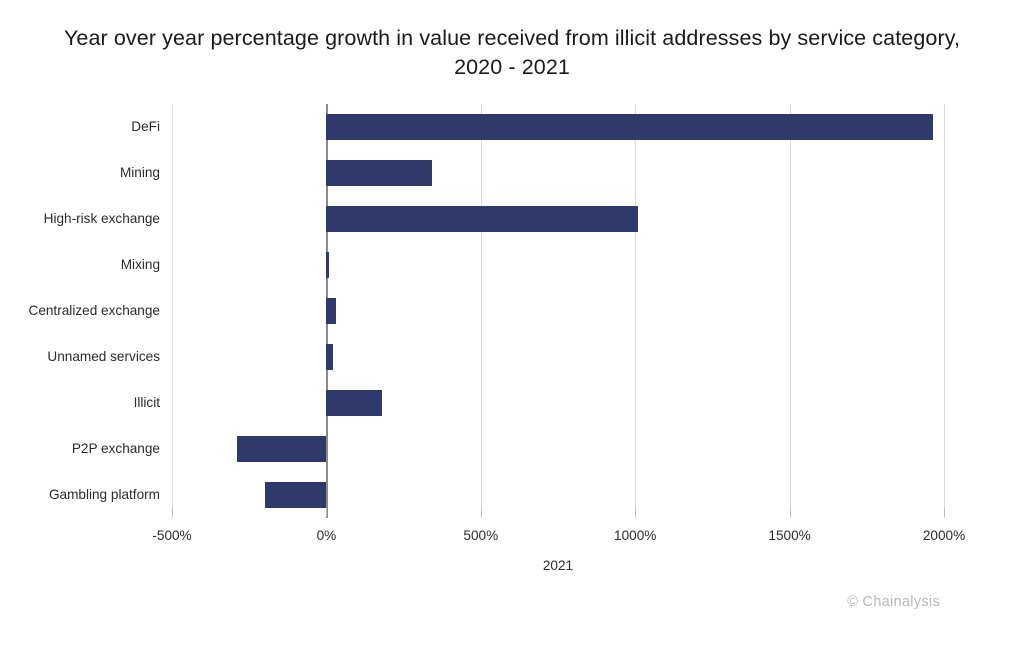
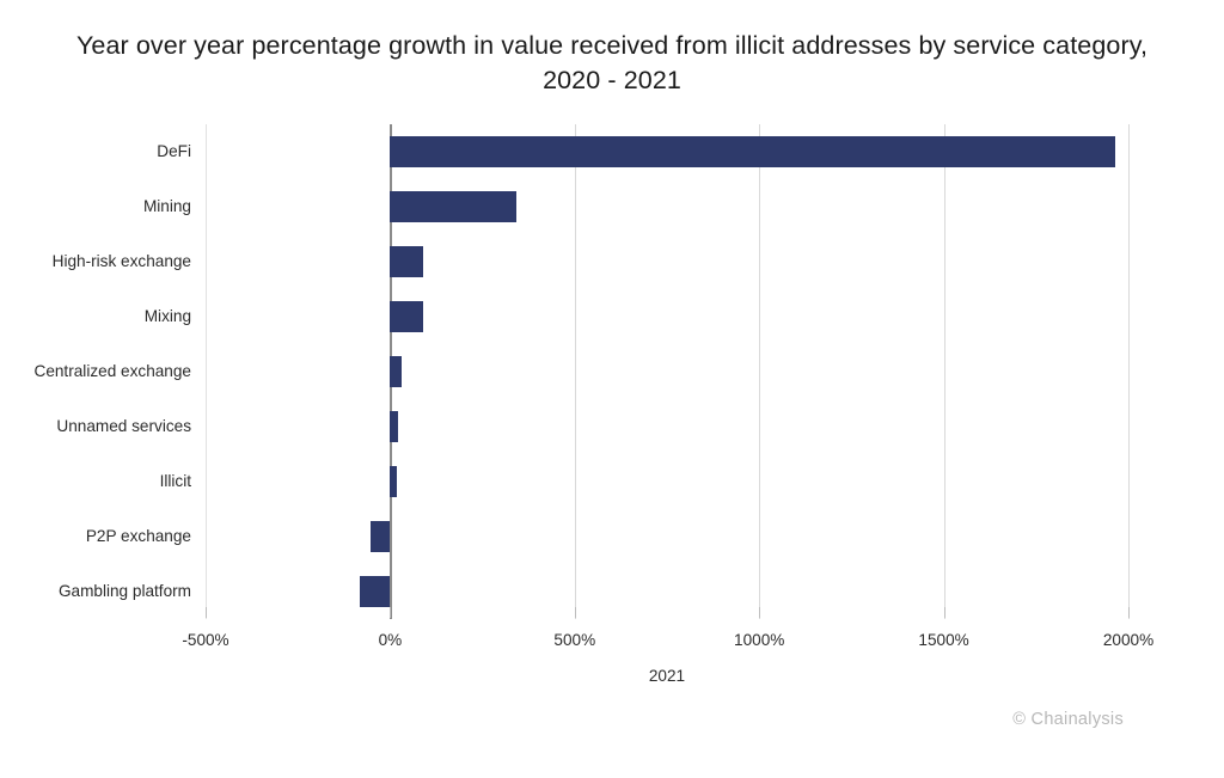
High-risk exchange: 1010% -> 90%
Mixing: 10% -> 90%
Illicit: 180% -> 20%
P2P exchange: -290% -> -50%
Gambling platform: -200% -> -80%
